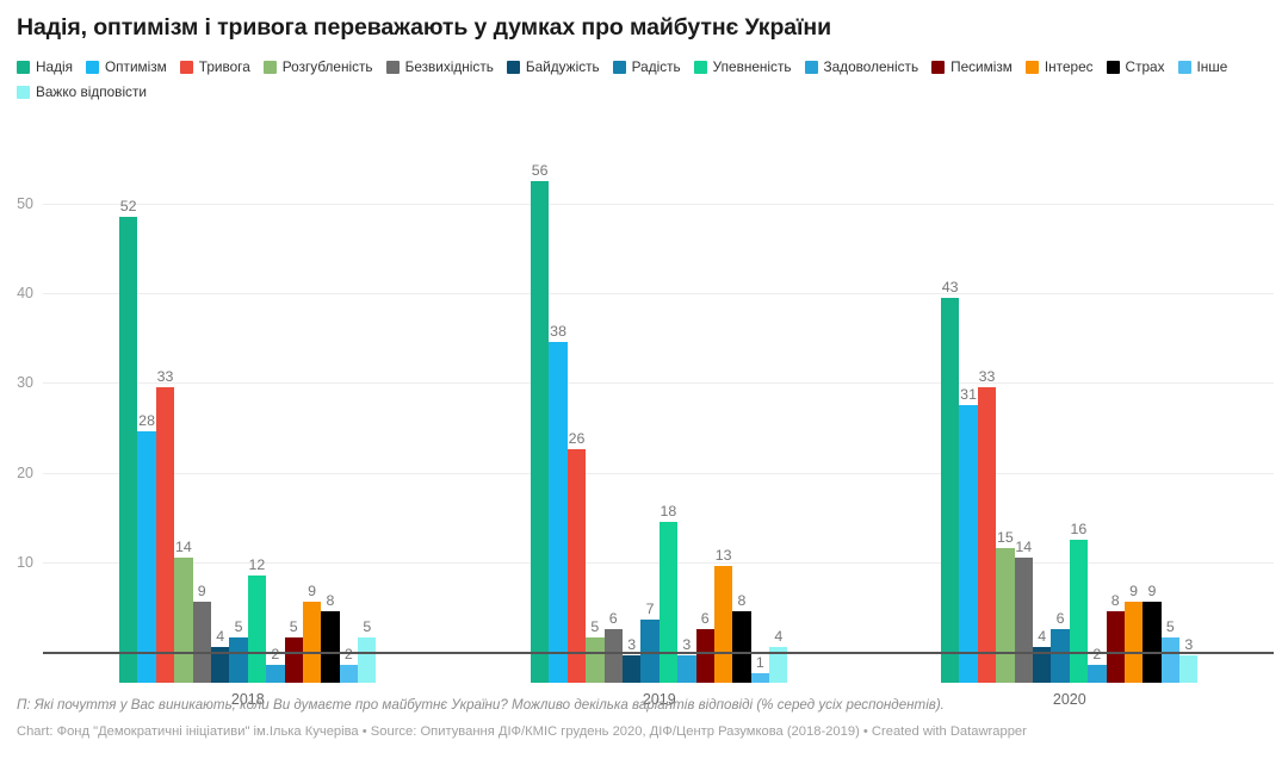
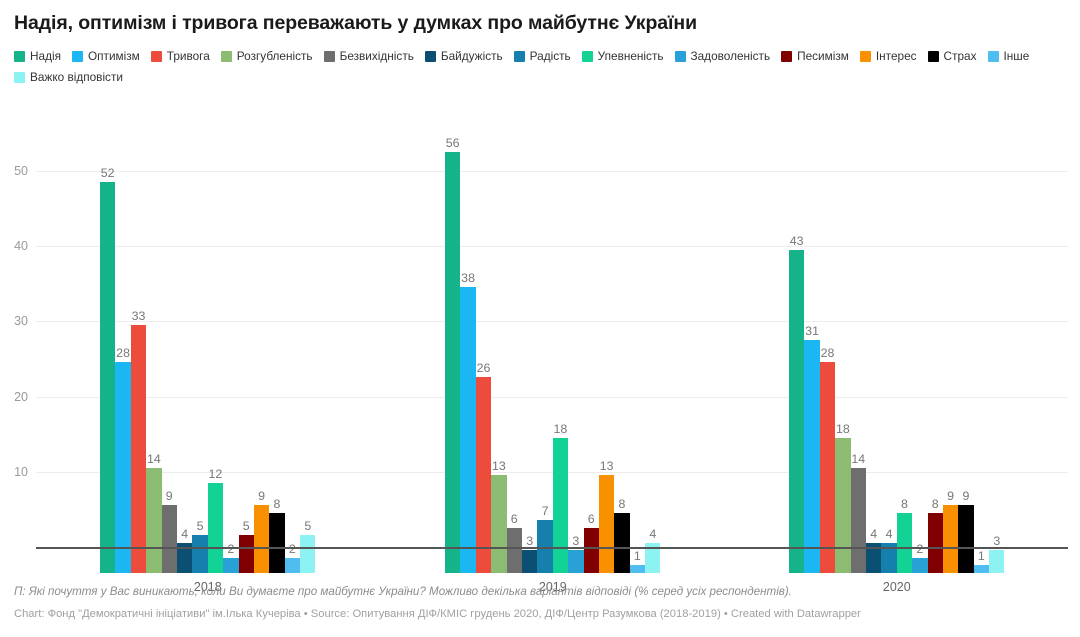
Розгубленість/2019: 5 -> 13
Тривога/2020: 33 -> 28
Розгубленість/2020: 15 -> 18
Радість/2020: 6 -> 4
Упевненість/2020: 16 -> 8
Інше/2020: 5 -> 1
